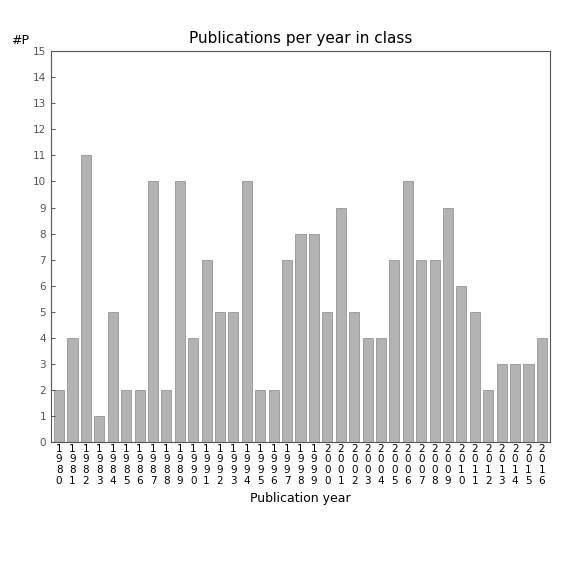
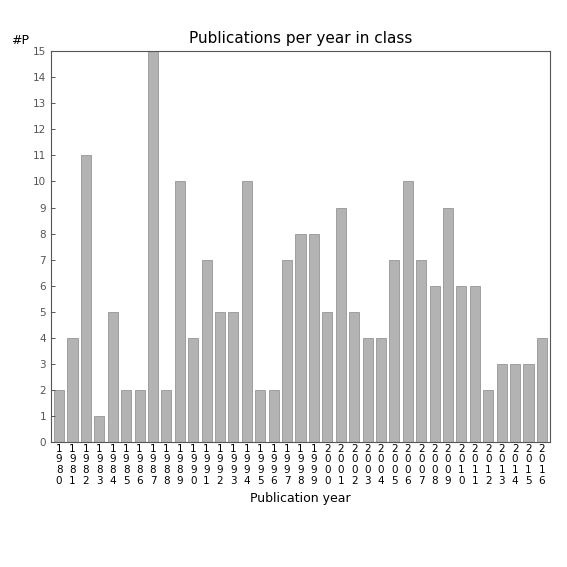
1 9 8 7: 10 -> 15
2 0 0 8: 7 -> 6
2 0 1 1: 5 -> 6
